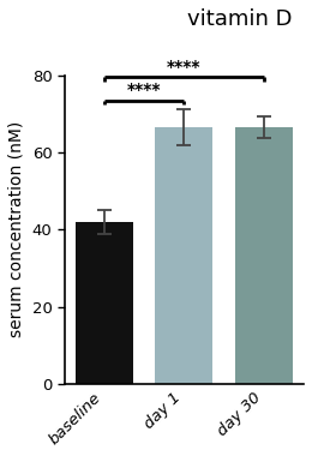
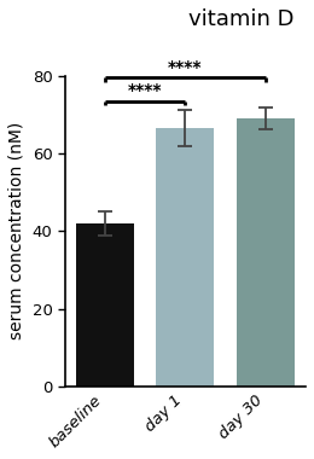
day 30: 66.5 -> 69.0
